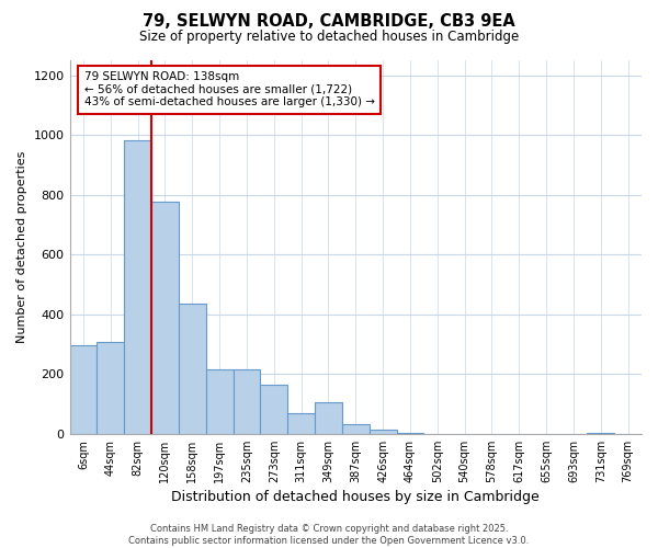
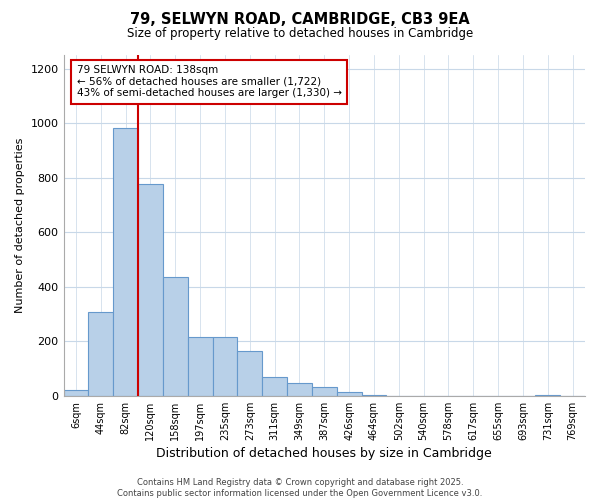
6sqm: 295 -> 20
349sqm: 105 -> 48
